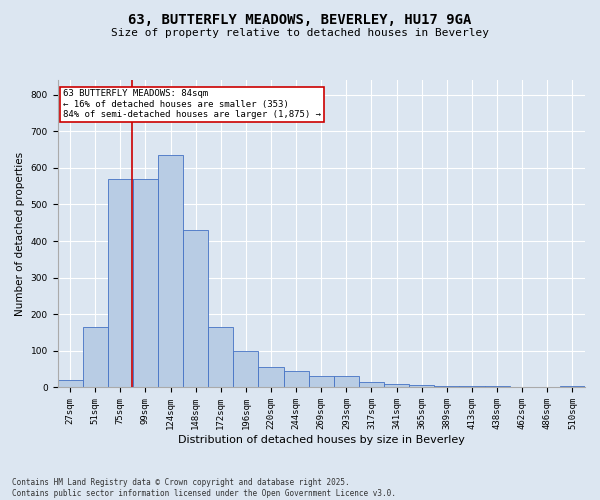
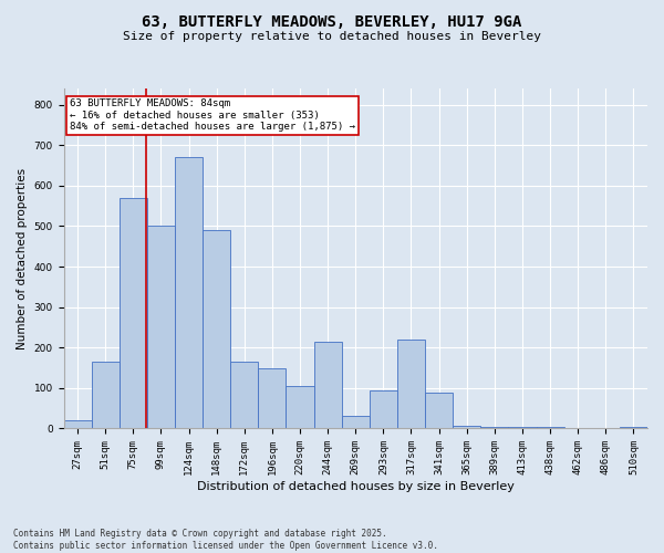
99sqm: 570 -> 500
124sqm: 635 -> 670
148sqm: 430 -> 490
196sqm: 100 -> 150
220sqm: 55 -> 105
244sqm: 45 -> 215
293sqm: 30 -> 95
317sqm: 15 -> 220
341sqm: 10 -> 90
